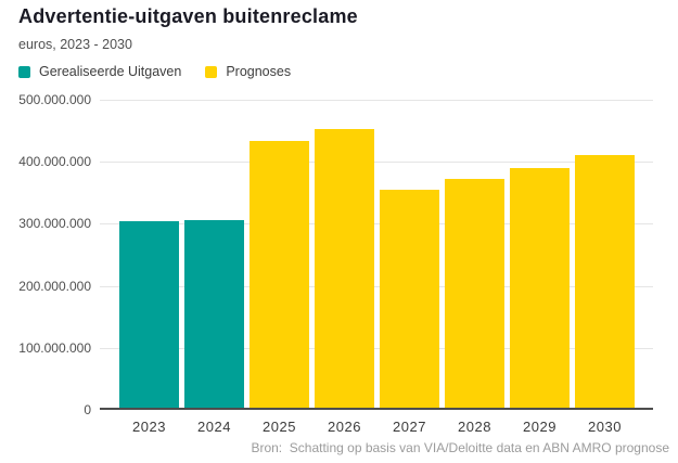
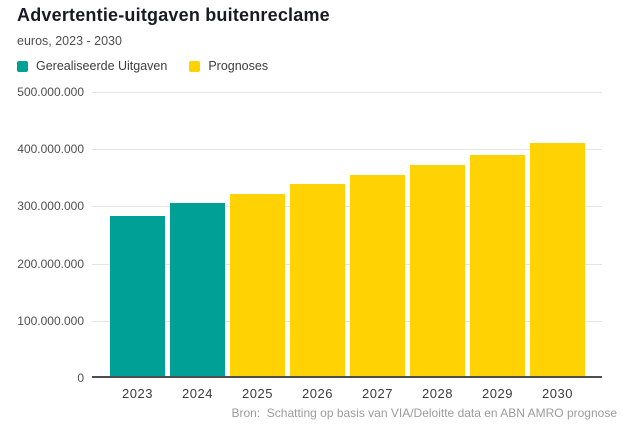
Gerealiseerde Uitgaven/2023: 300000000 -> 280000000
Prognoses/2025: 430000000 -> 320000000
Prognoses/2026: 450000000 -> 340000000
